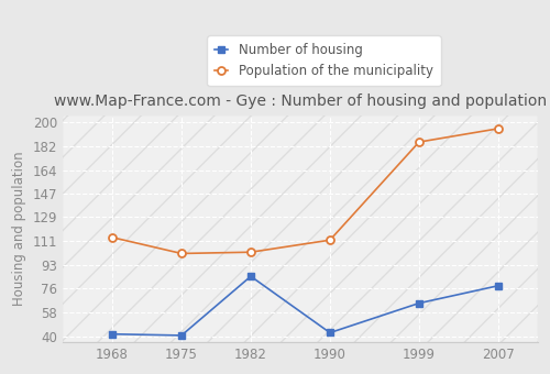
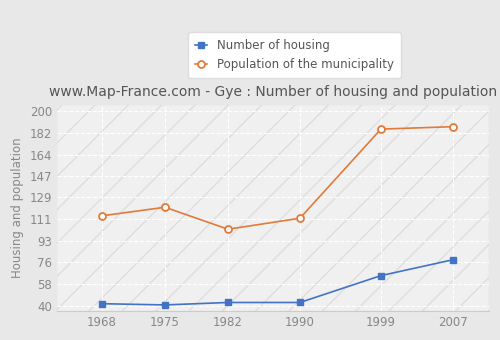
Population of the municipality/1975: 102 -> 121
Number of housing/1982: 85 -> 43
Population of the municipality/2007: 195 -> 187
